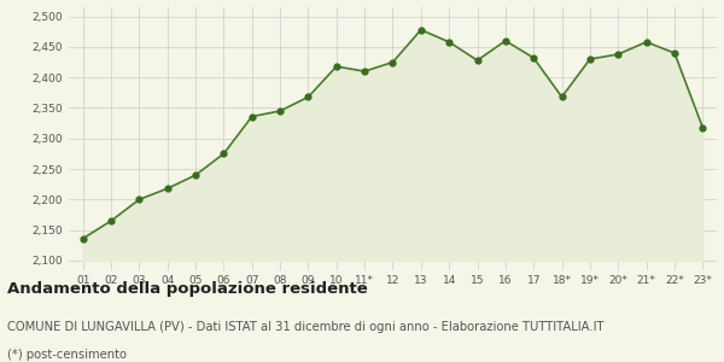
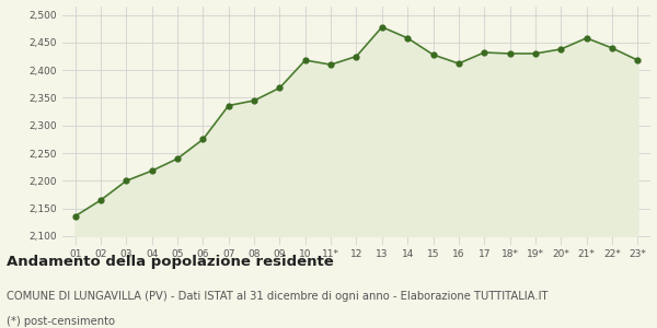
16: 2,460 -> 2,412
18*: 2,368 -> 2,430
23*: 2,318 -> 2,418
